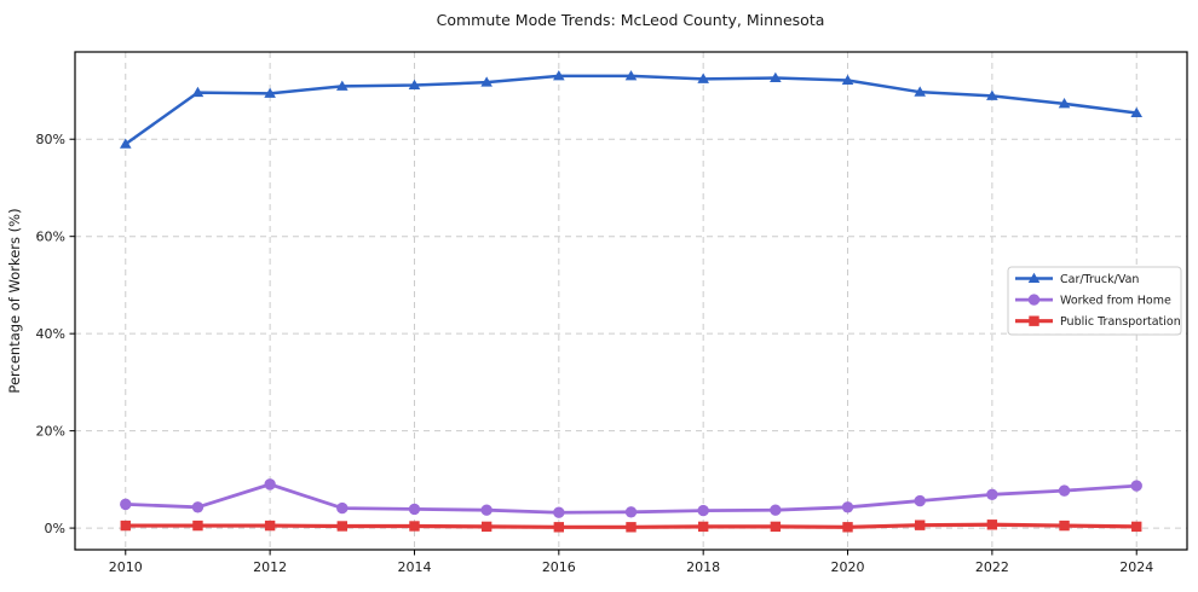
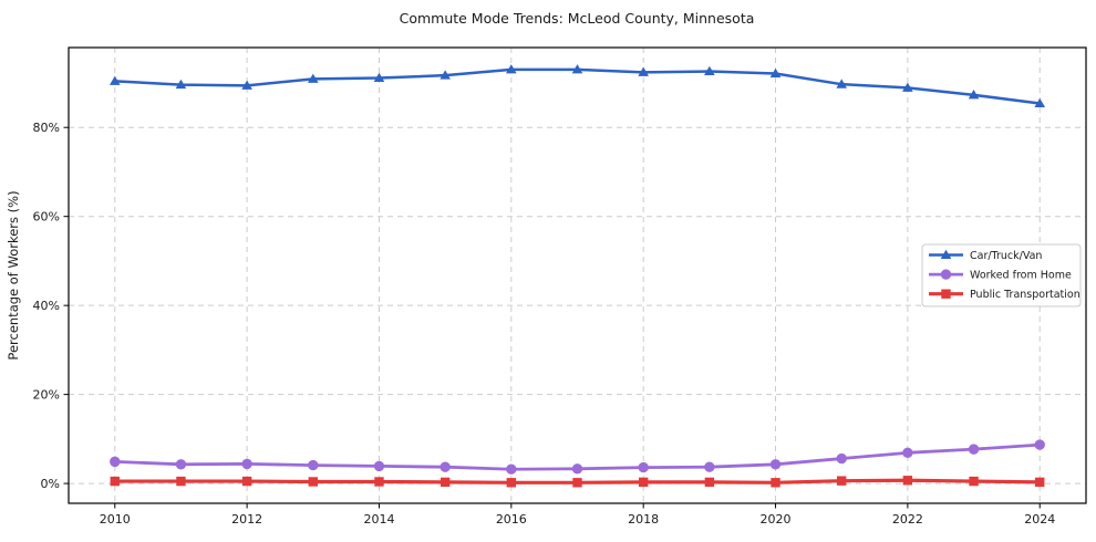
Car/Truck/Van/2010: 79% -> 90%
Worked from Home/2012: 9% -> 4%
